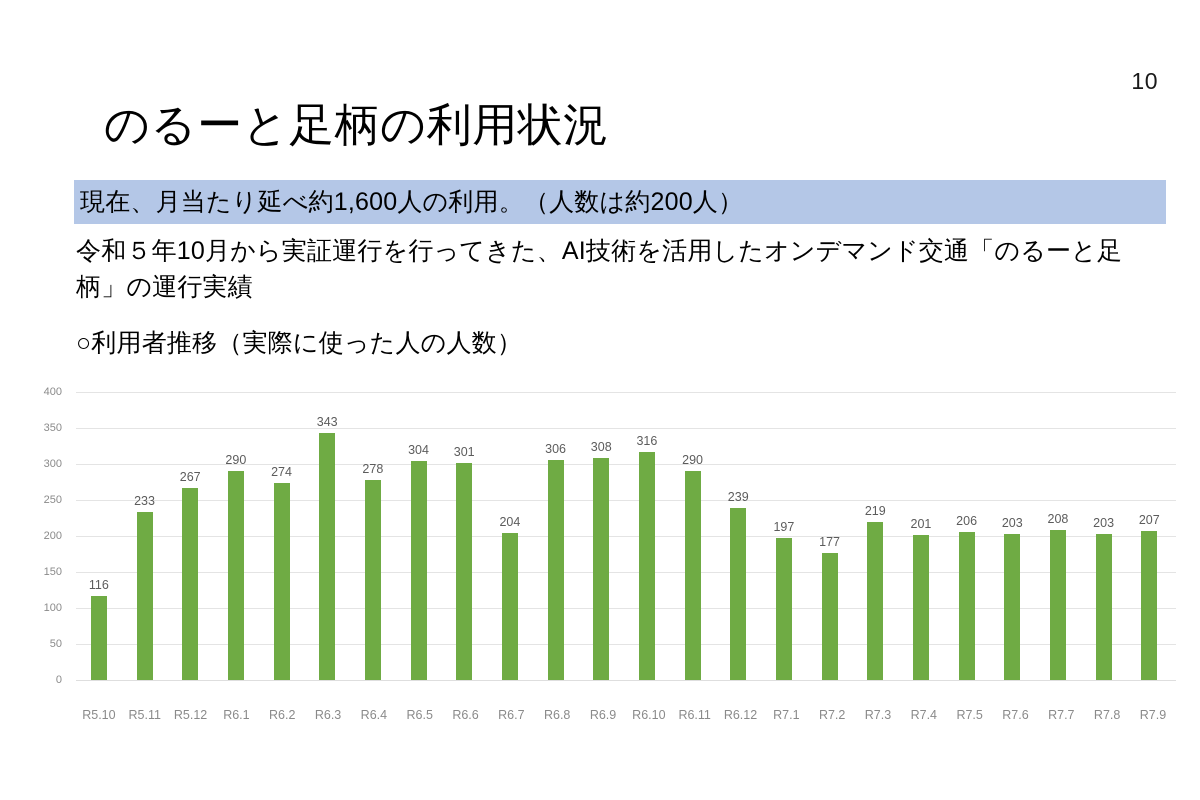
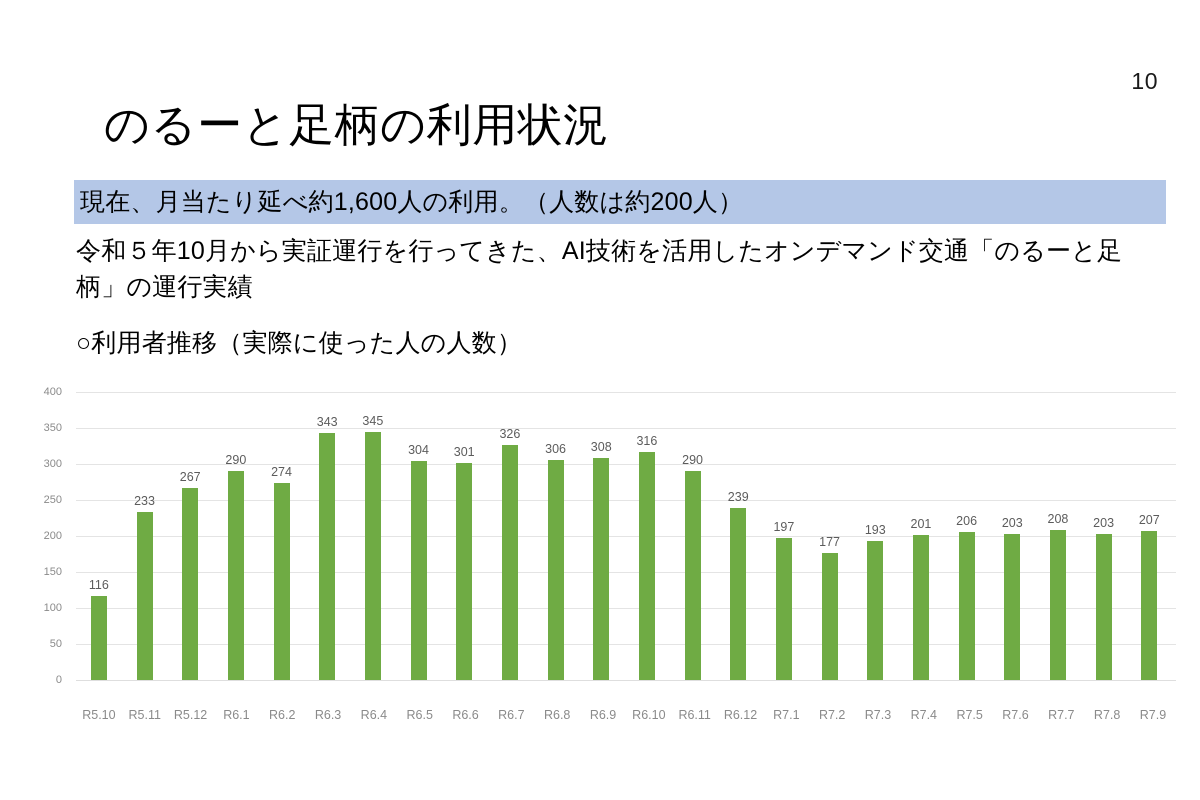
R6.4: 278 -> 345
R6.7: 204 -> 326
R7.3: 219 -> 193
